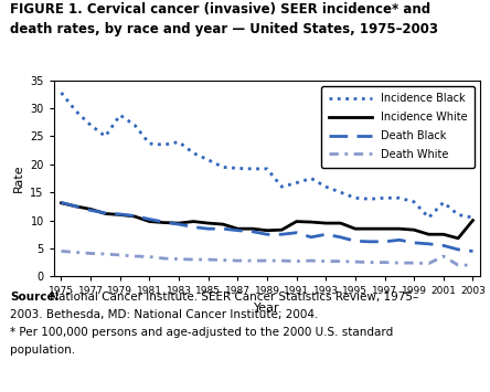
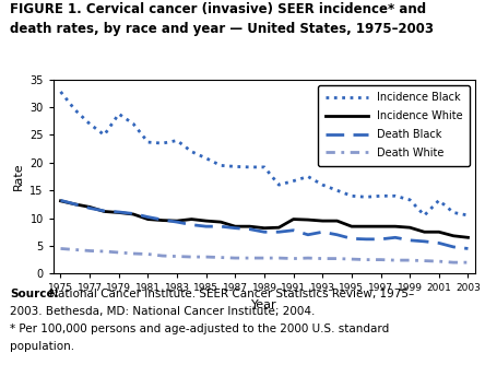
Death White/2001: 3.6 -> 2.2
Incidence White/2003: 10.0 -> 6.5
